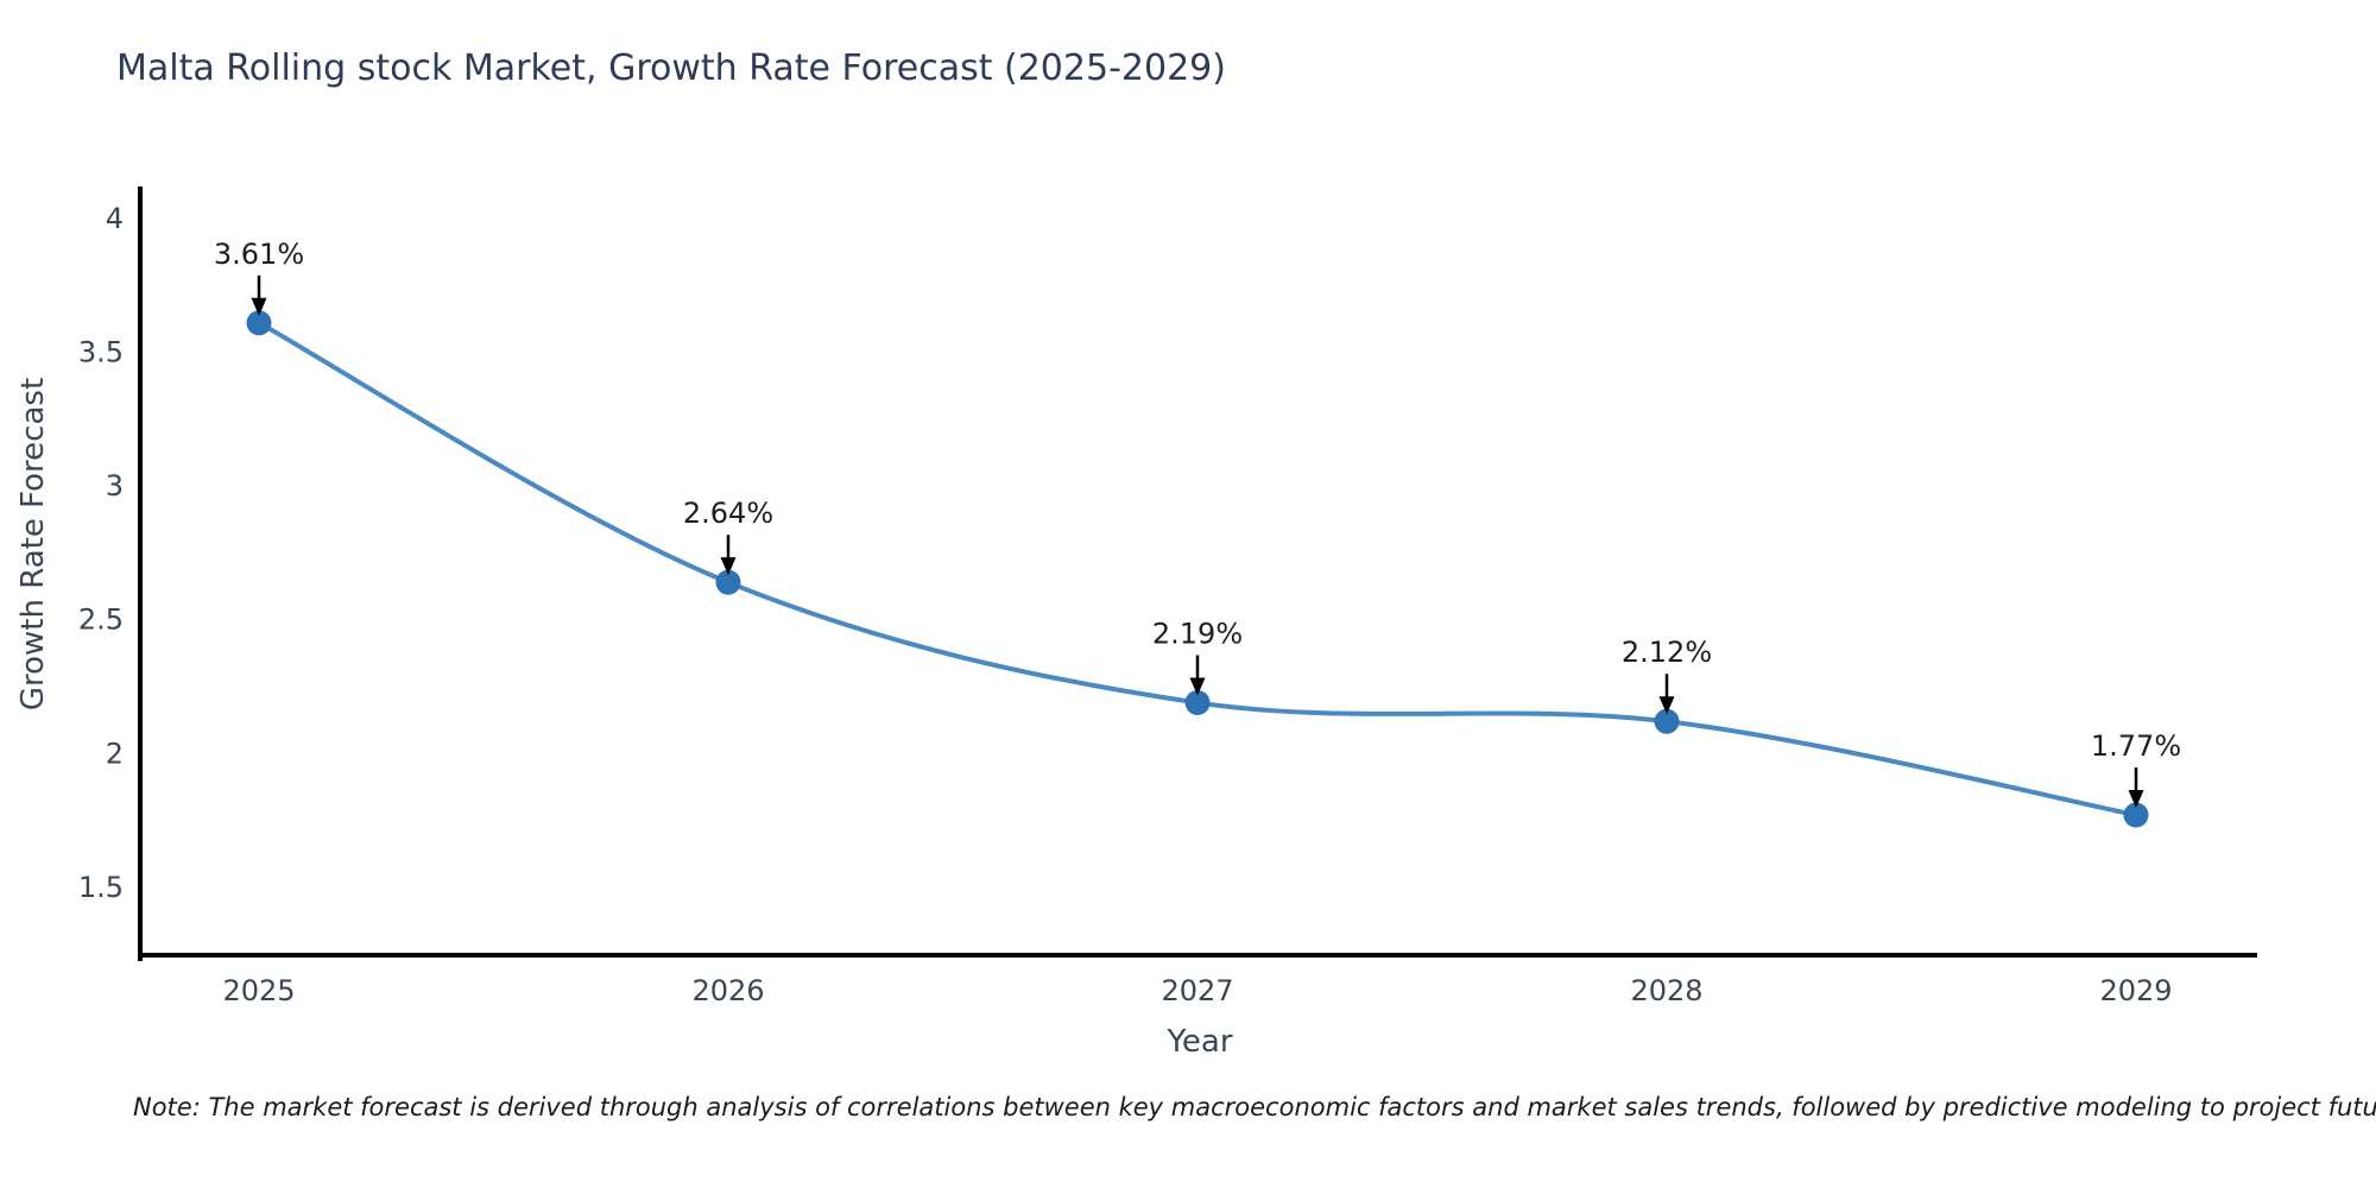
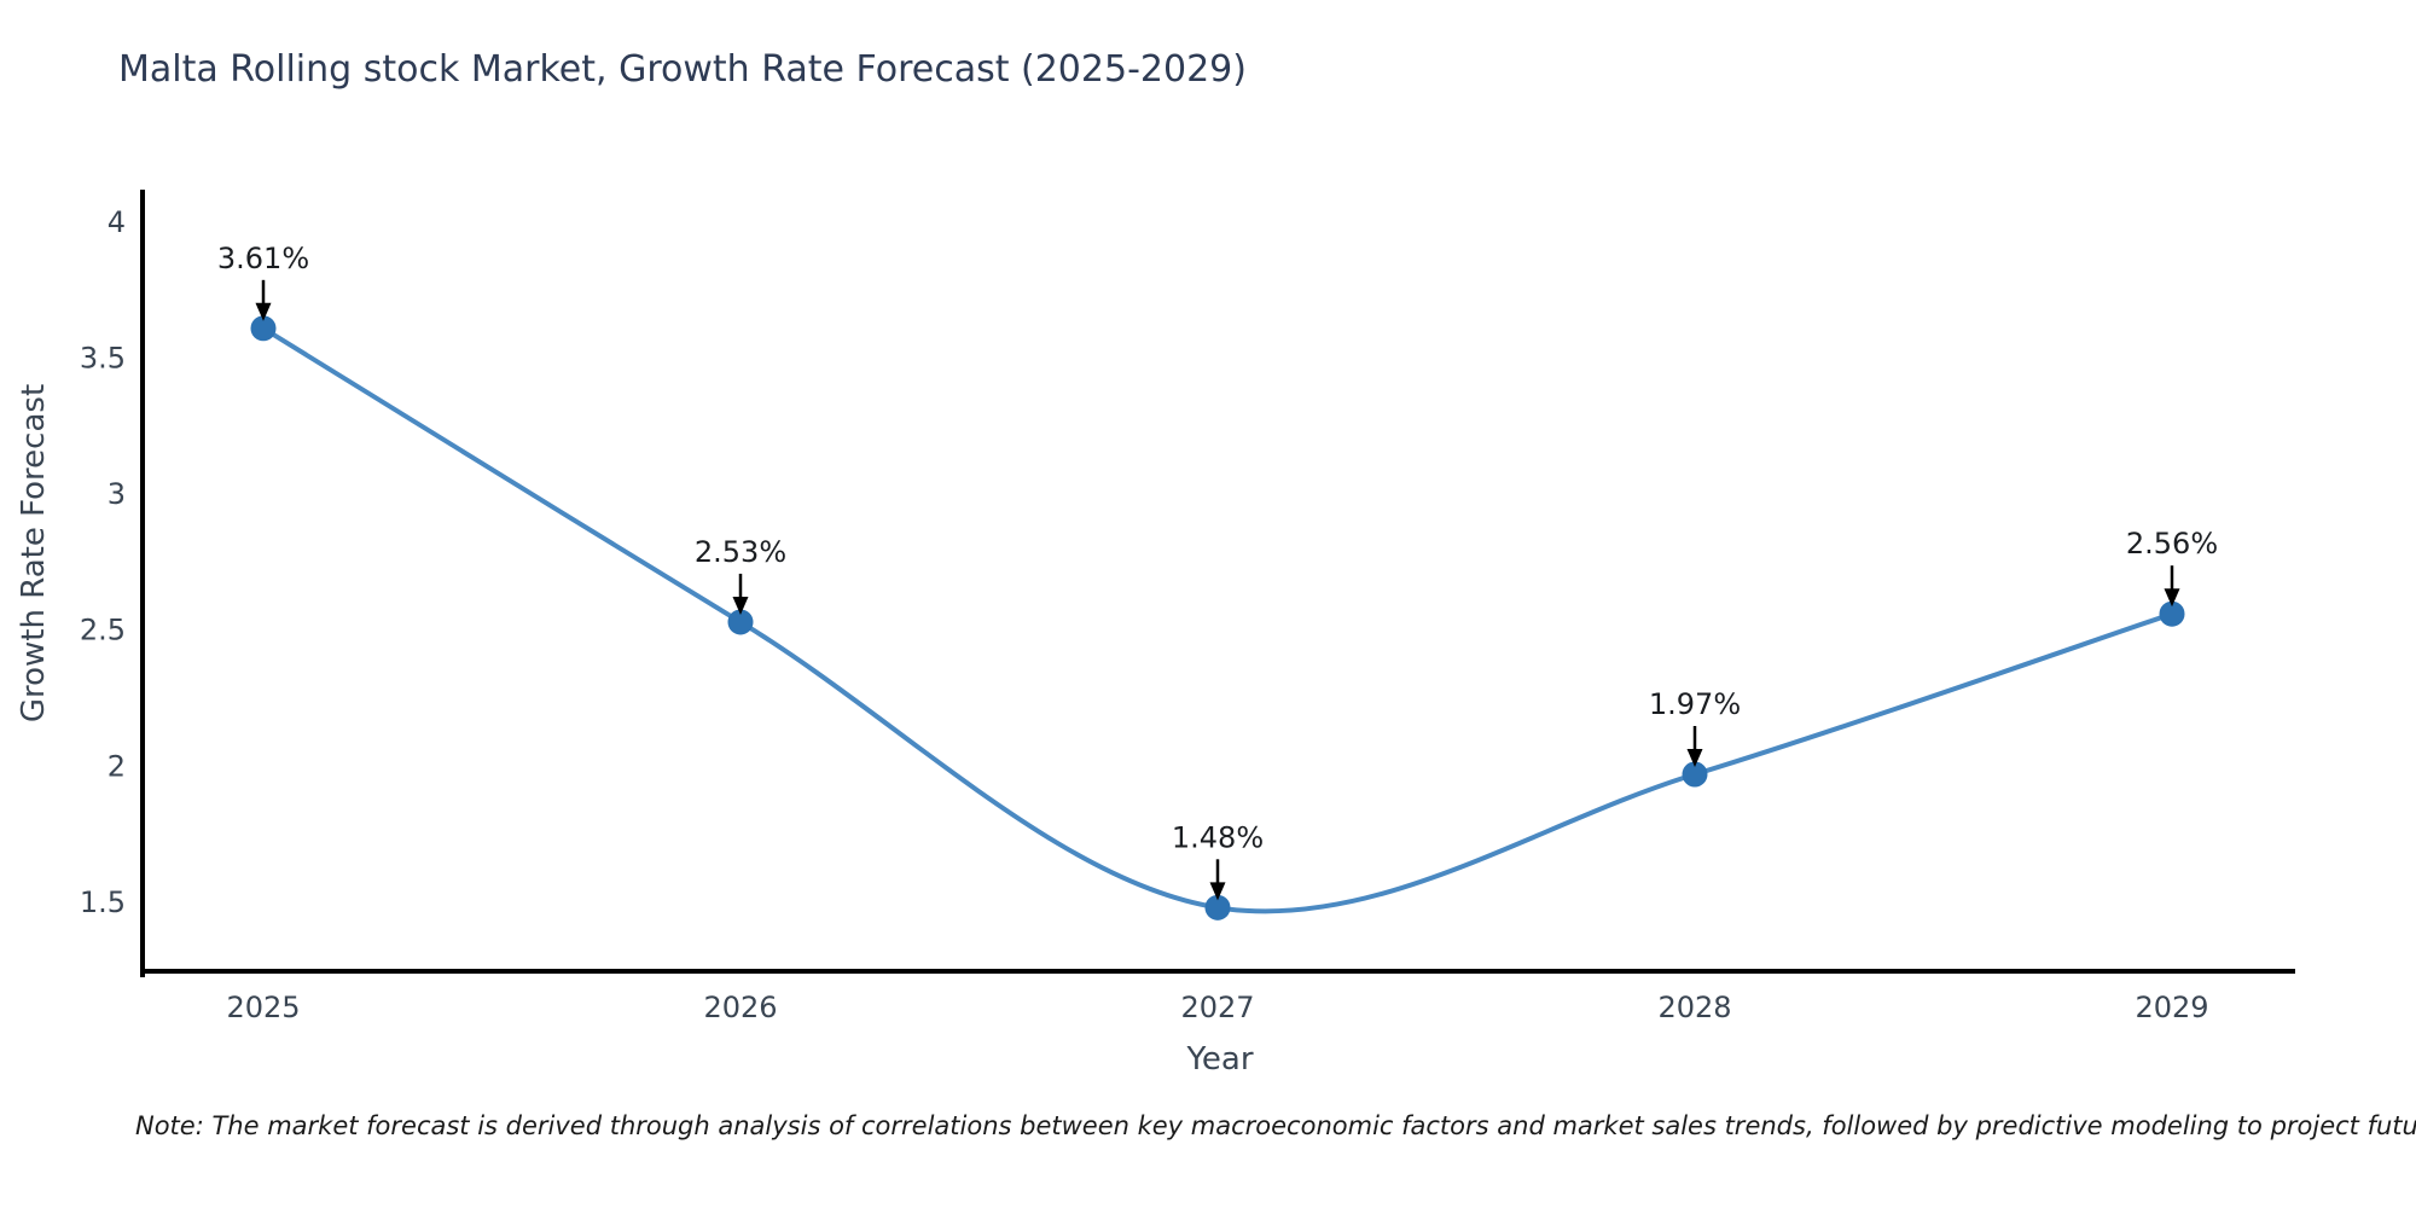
2026: 2.64% -> 2.53%
2027: 2.19% -> 1.48%
2028: 2.12% -> 1.97%
2029: 1.77% -> 2.56%
